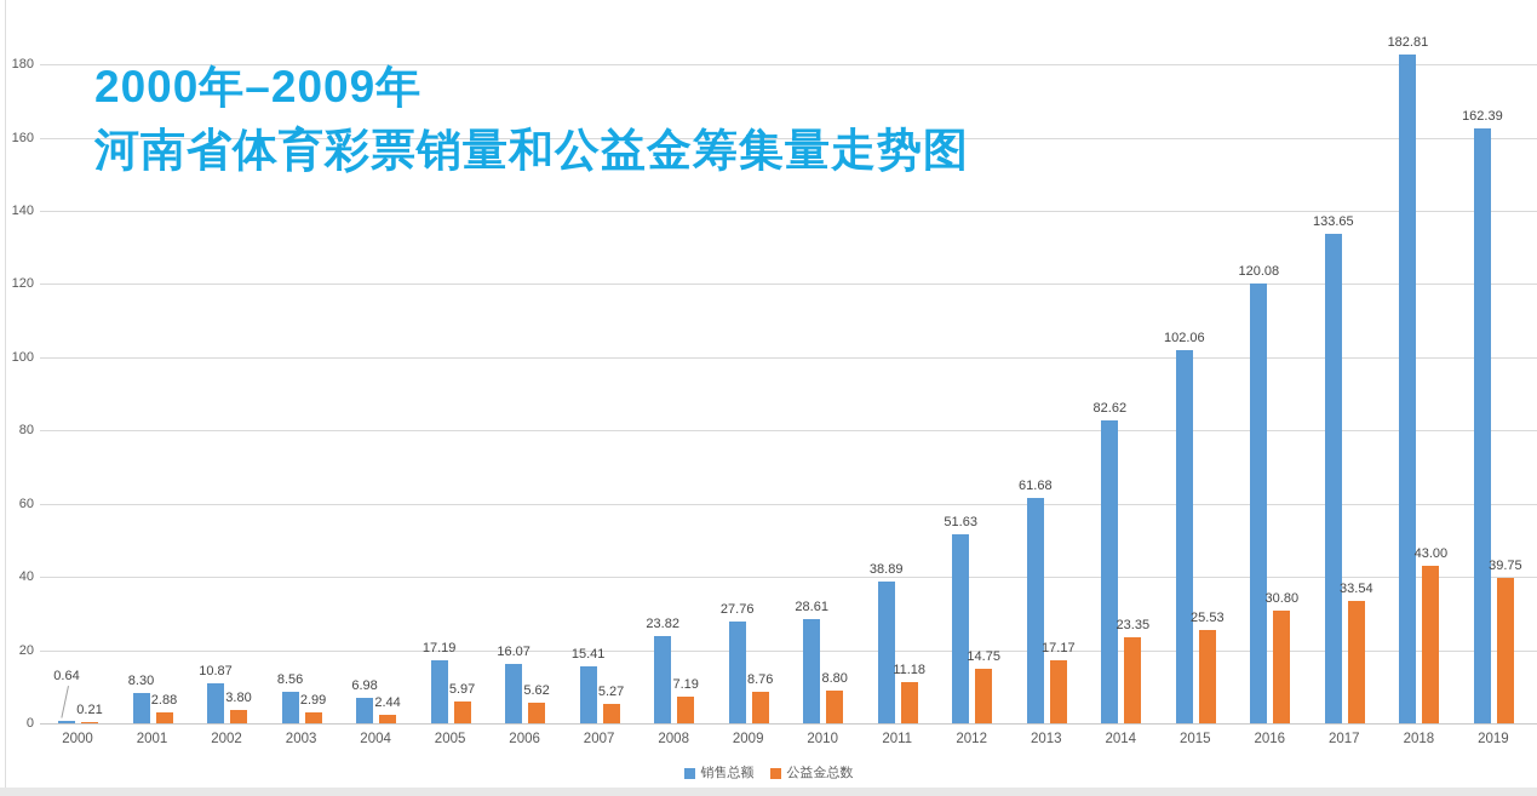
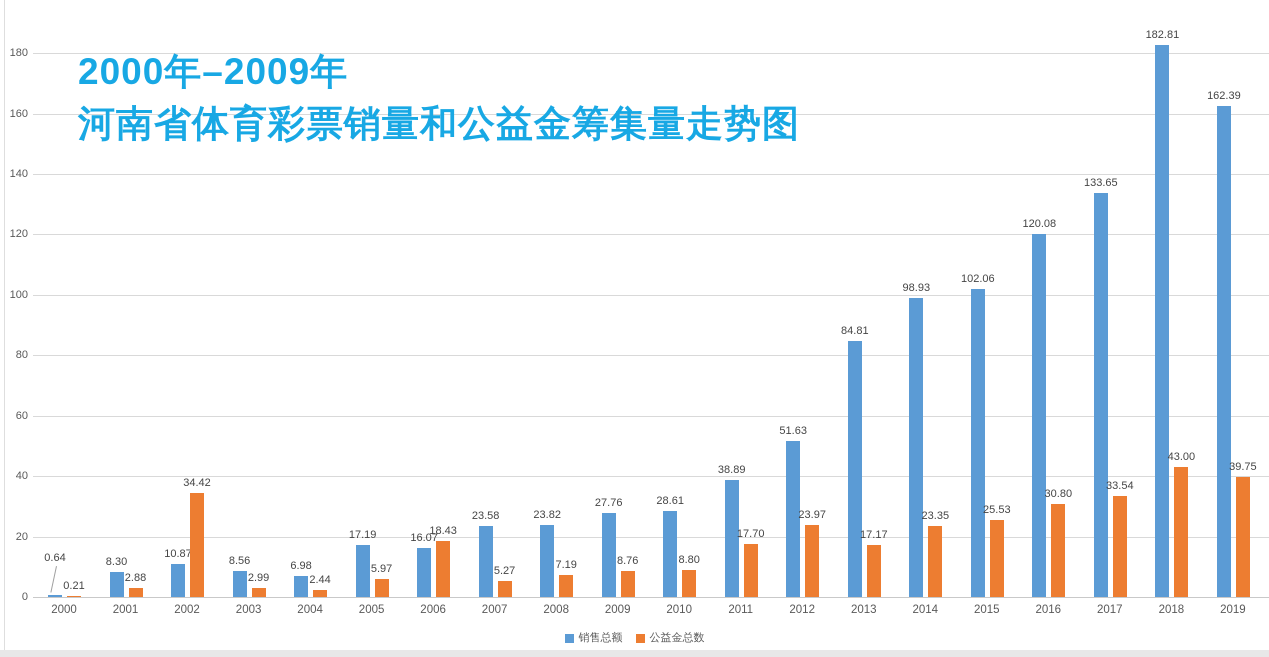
公益金总数/2002: 3.80 -> 34.42
公益金总数/2006: 5.62 -> 18.43
销售总额/2007: 15.41 -> 23.58
公益金总数/2011: 11.18 -> 17.70
公益金总数/2012: 14.75 -> 23.97
销售总额/2013: 61.68 -> 84.81
销售总额/2014: 82.62 -> 98.93
